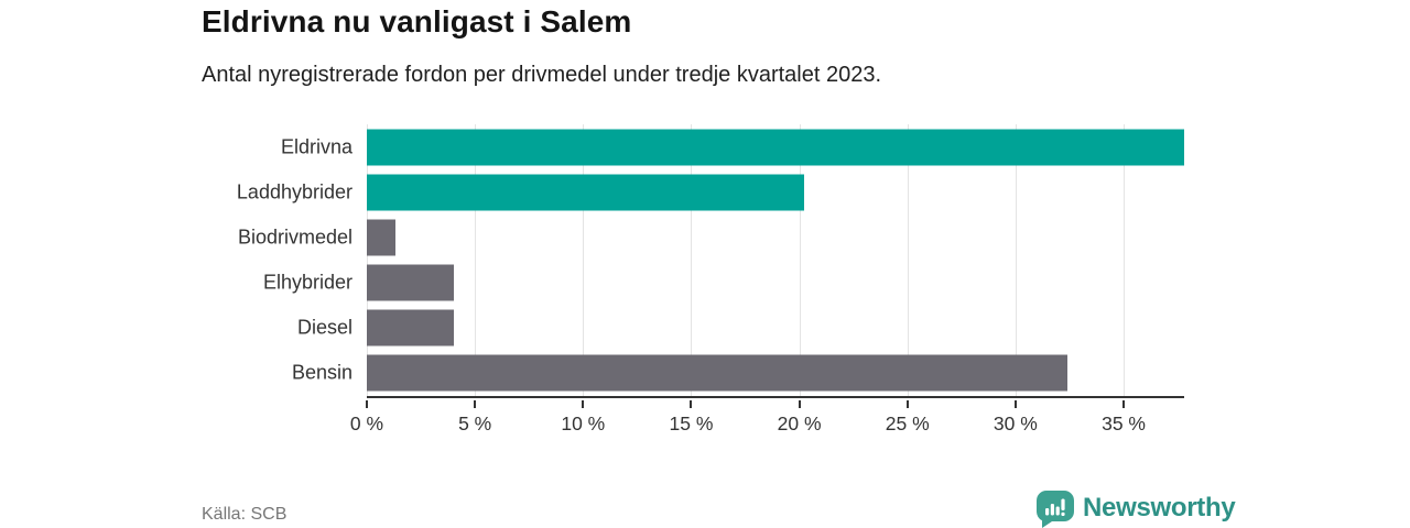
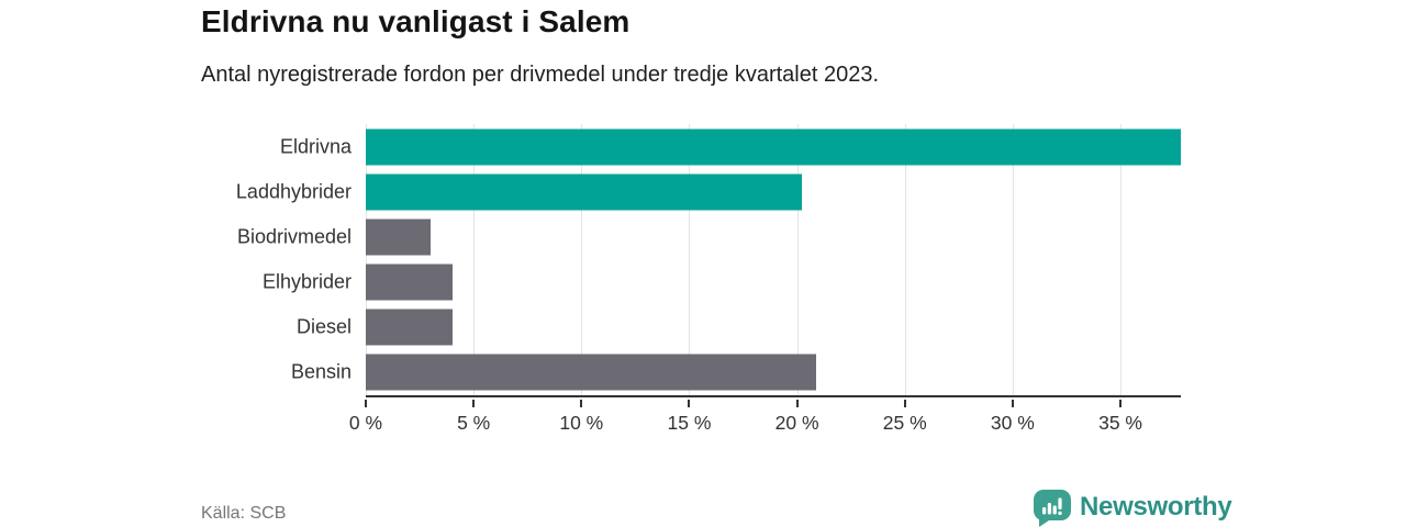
Biodrivmedel: 1.3% -> 3.0%
Bensin: 32.4% -> 20.9%
